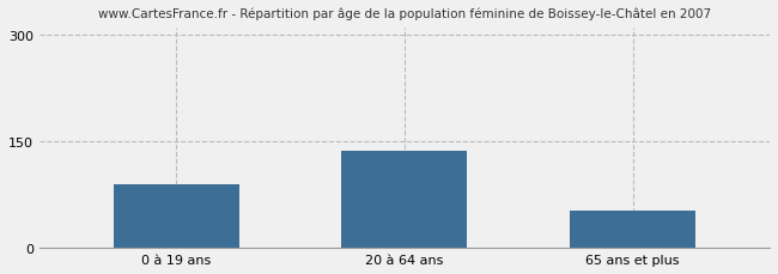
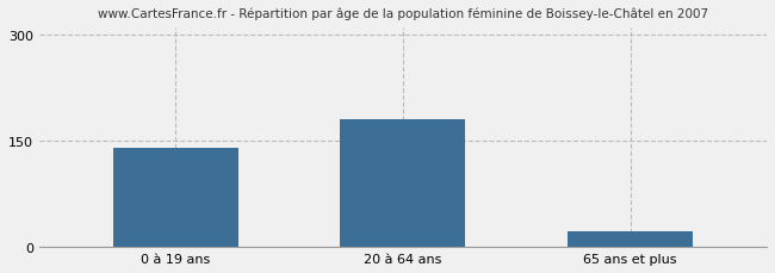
0 à 19 ans: 90 -> 140
20 à 64 ans: 136 -> 180
65 ans et plus: 52 -> 22
